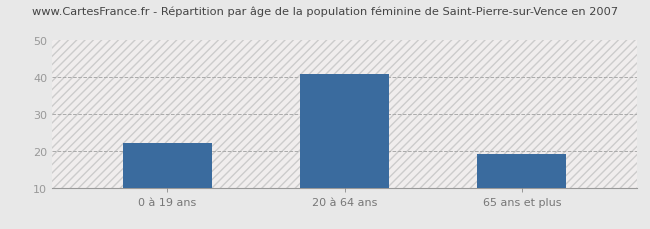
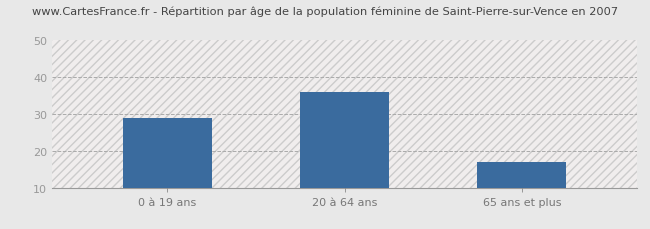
0 à 19 ans: 22 -> 29
20 à 64 ans: 41 -> 36
65 ans et plus: 19 -> 17
